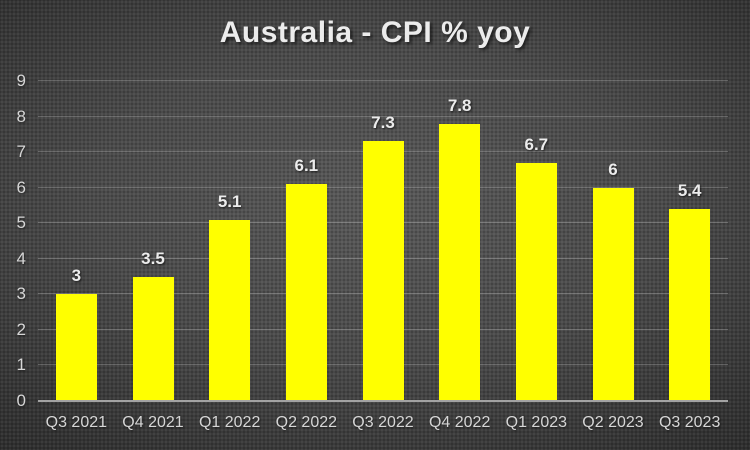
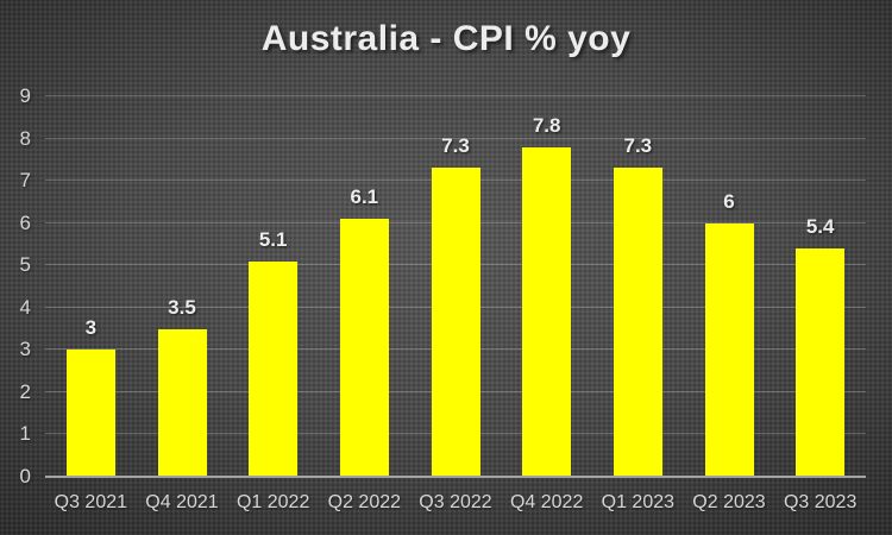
Q1 2023: 6.7 -> 7.3
